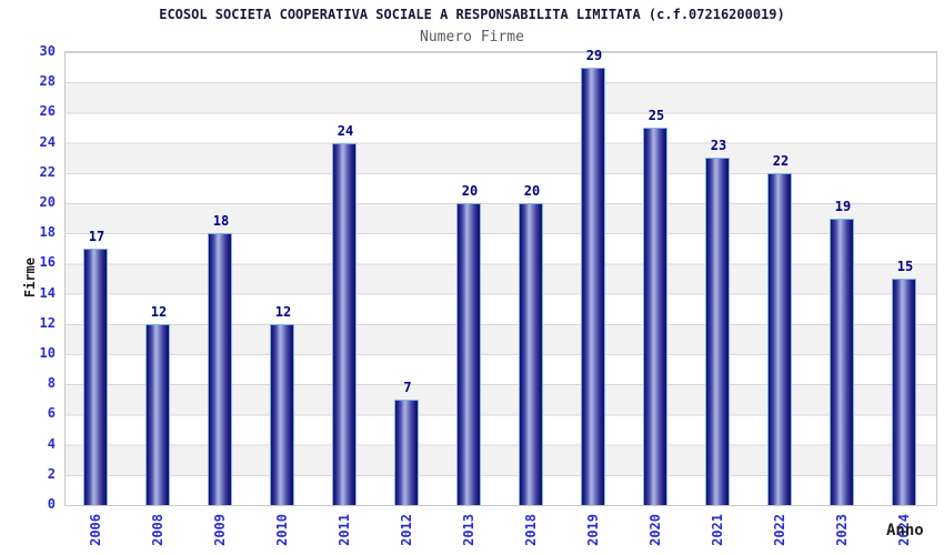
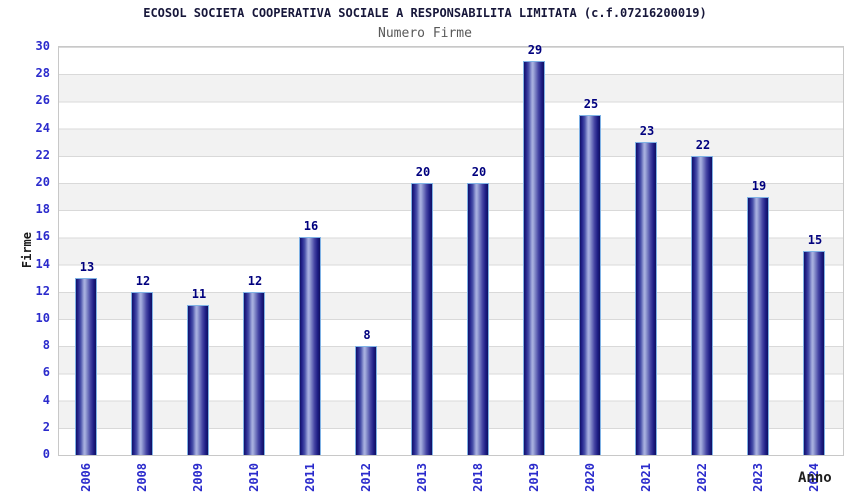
2006: 17 -> 13
2009: 18 -> 11
2011: 24 -> 16
2012: 7 -> 8
